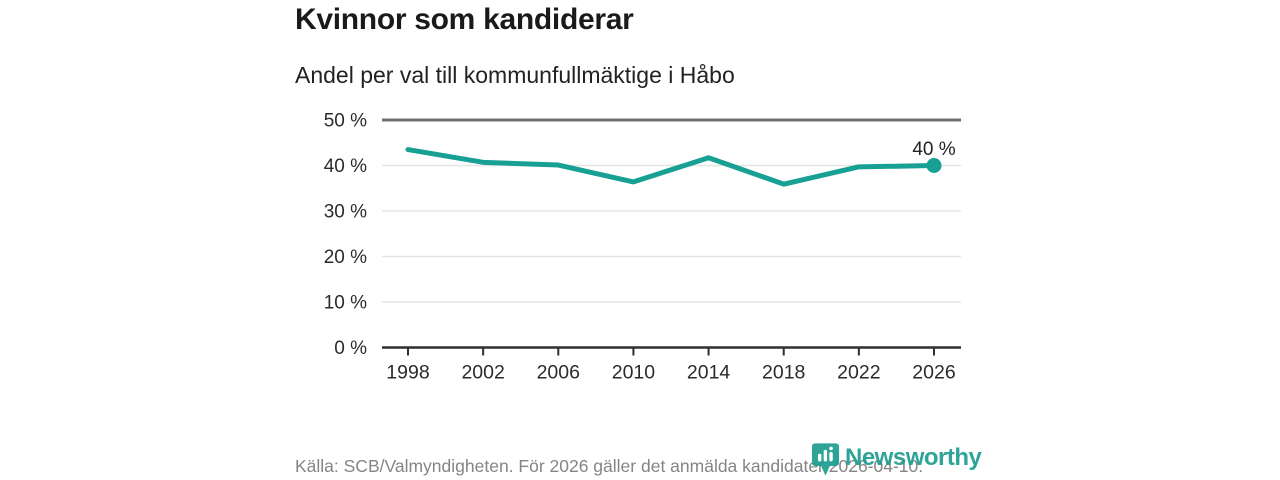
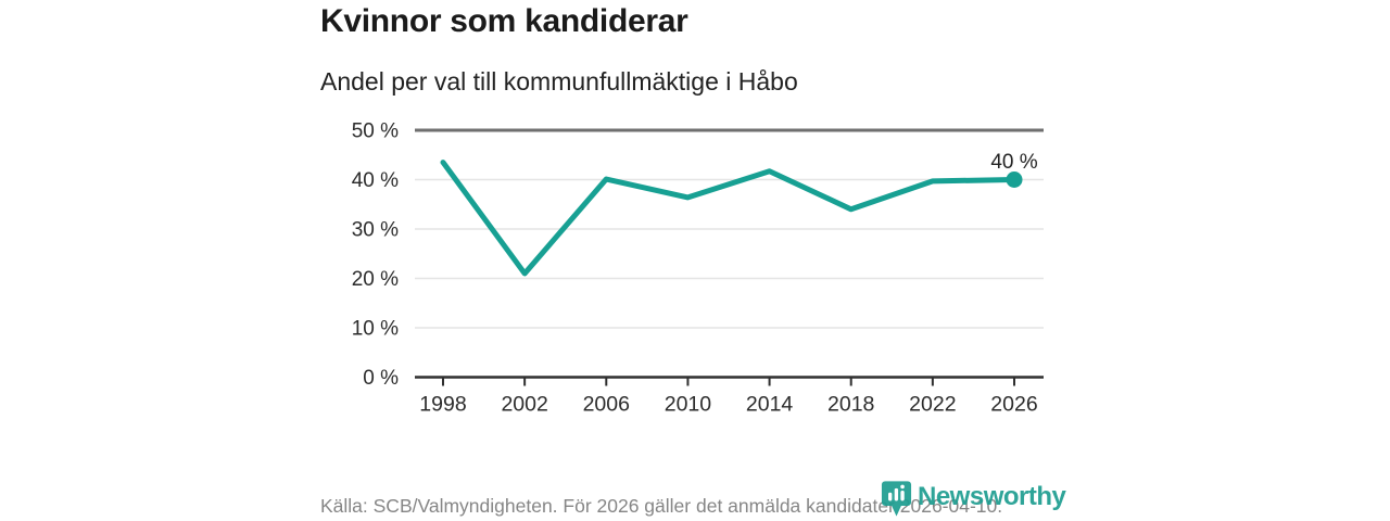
2002: 41% -> 21%
2018: 36% -> 34%
